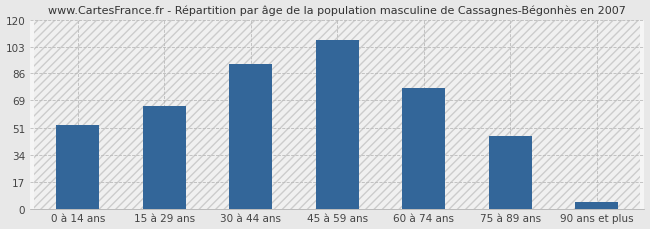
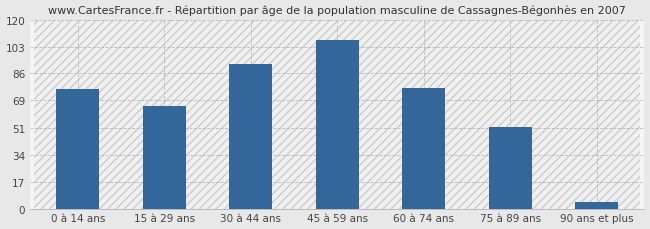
0 à 14 ans: 53 -> 76
75 à 89 ans: 46 -> 52
